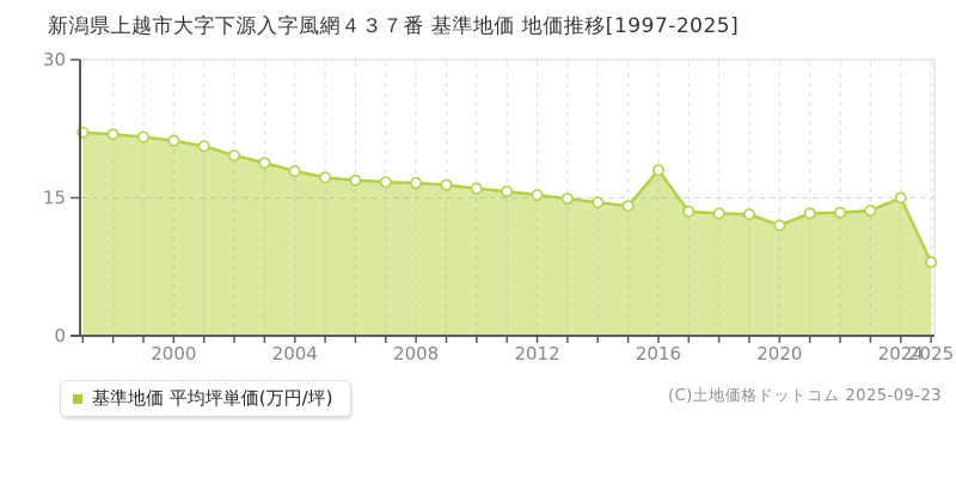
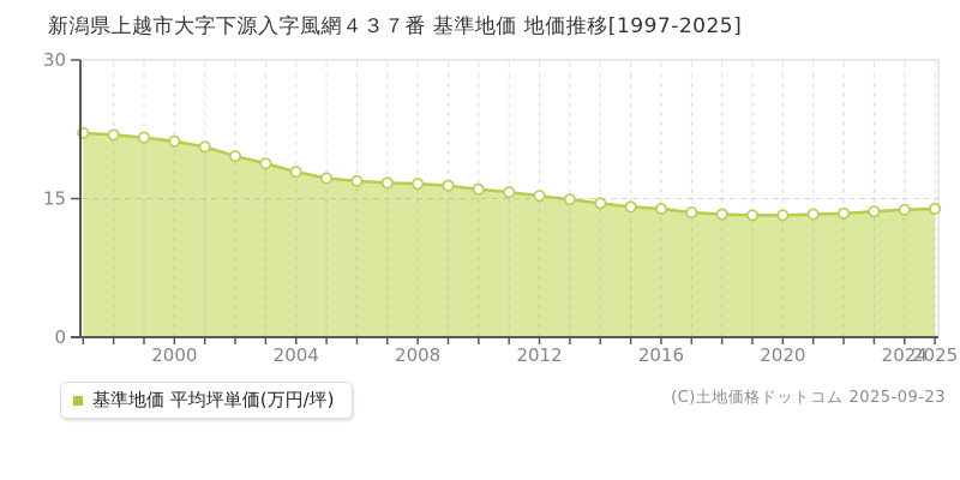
2016: 18 -> 14
2020: 12 -> 13
2024: 15 -> 14
2025: 8 -> 14
